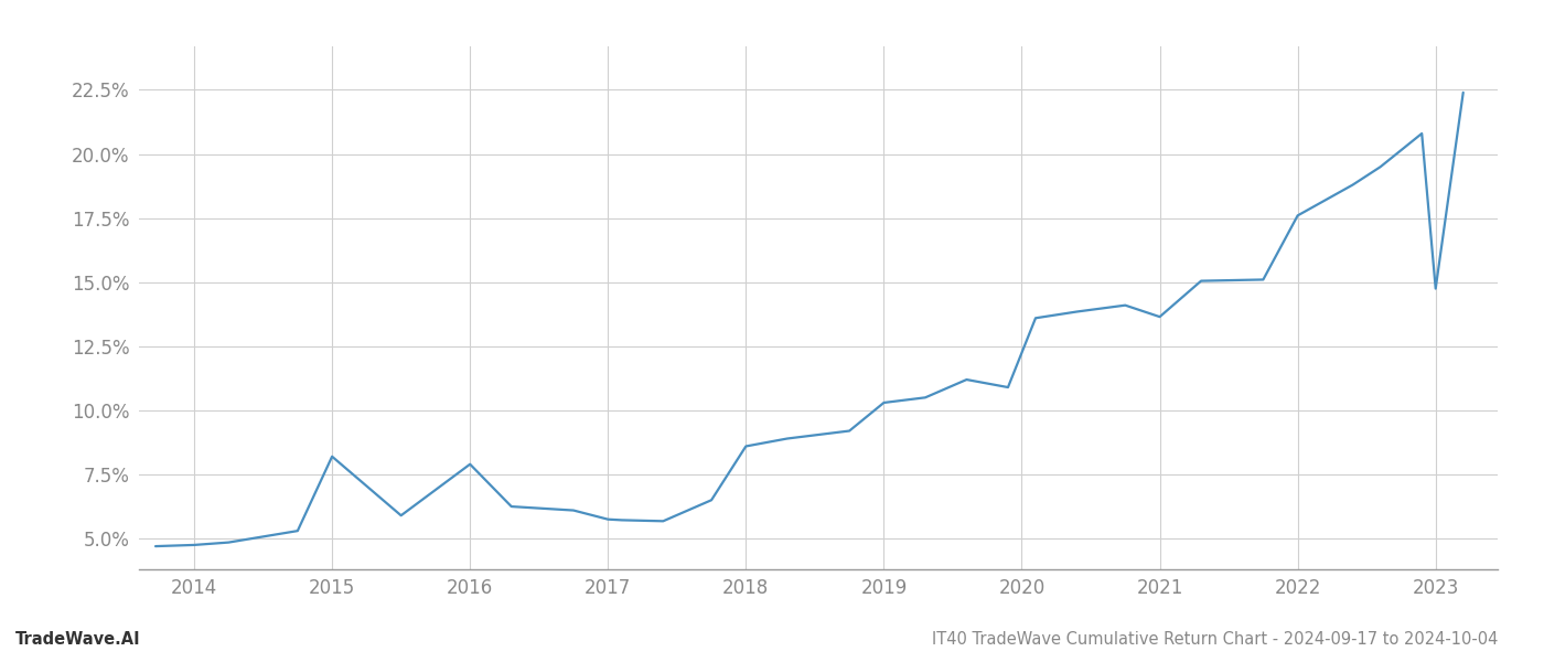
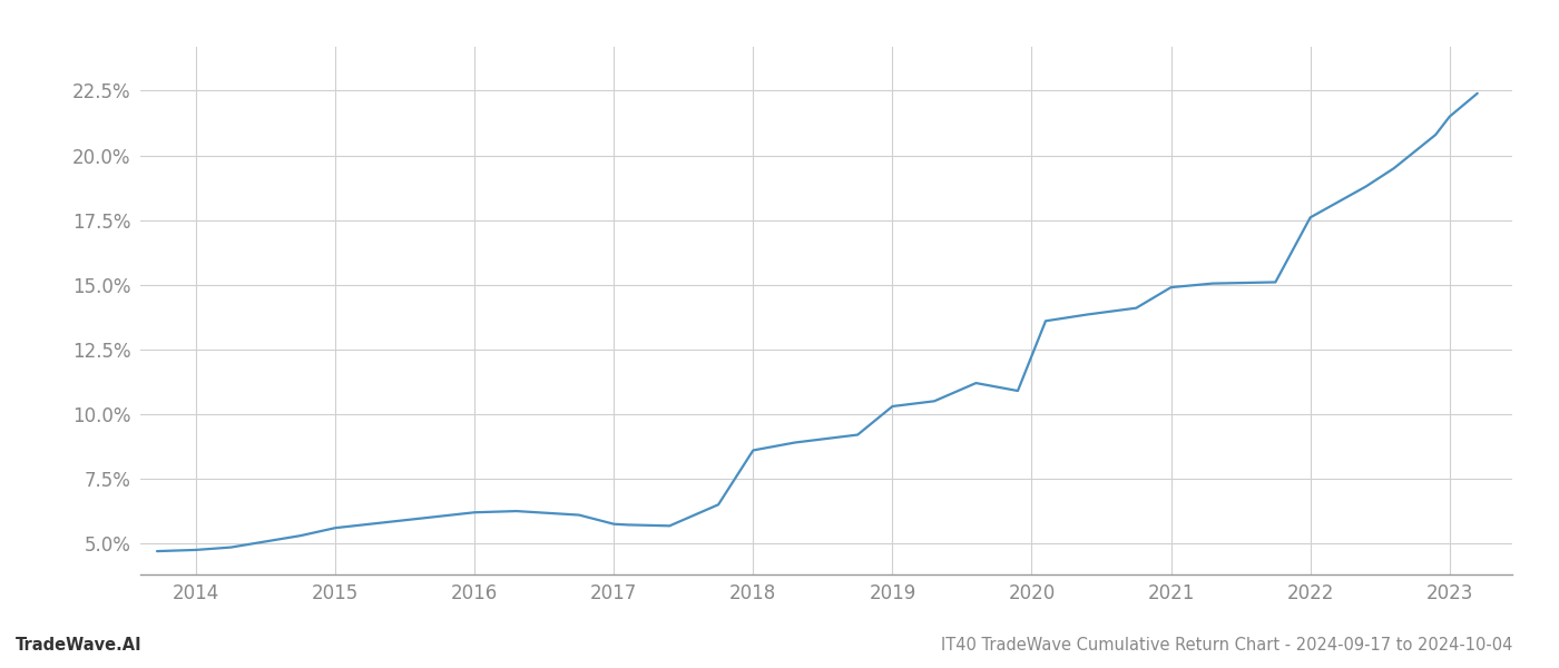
2015: 8.20% -> 5.60%
2016: 7.90% -> 6.20%
2021: 13.65% -> 14.90%
2023: 14.75% -> 21.50%
